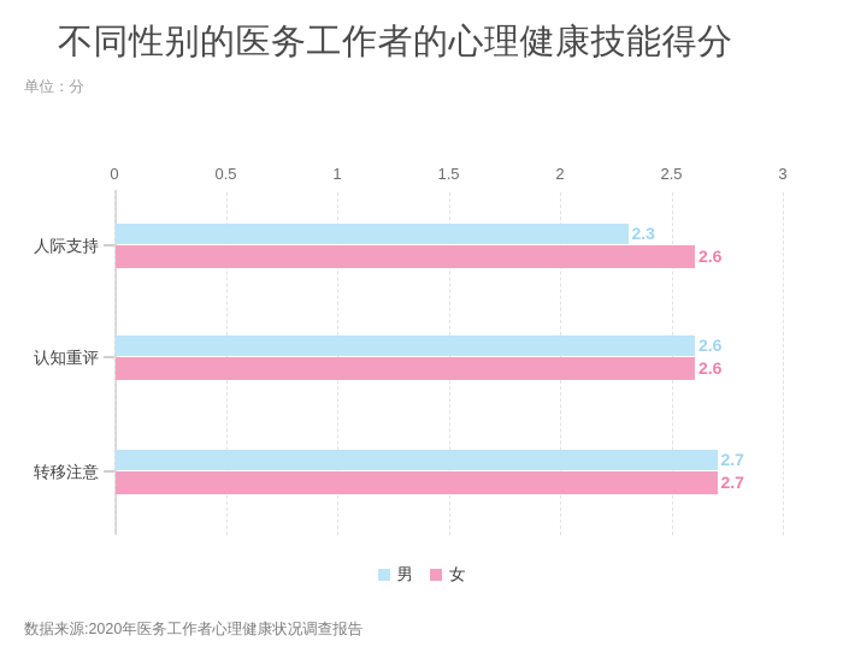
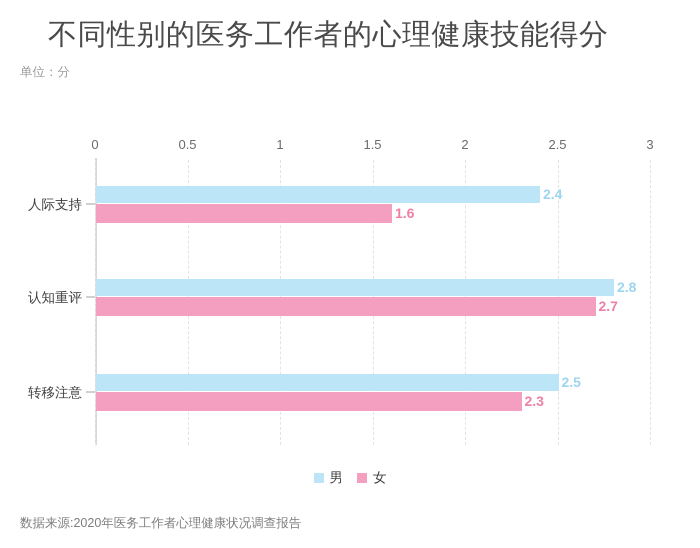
男/人际支持: 2.3 -> 2.4
女/人际支持: 2.6 -> 1.6
男/认知重评: 2.6 -> 2.8
女/认知重评: 2.6 -> 2.7
男/转移注意: 2.7 -> 2.5
女/转移注意: 2.7 -> 2.3
